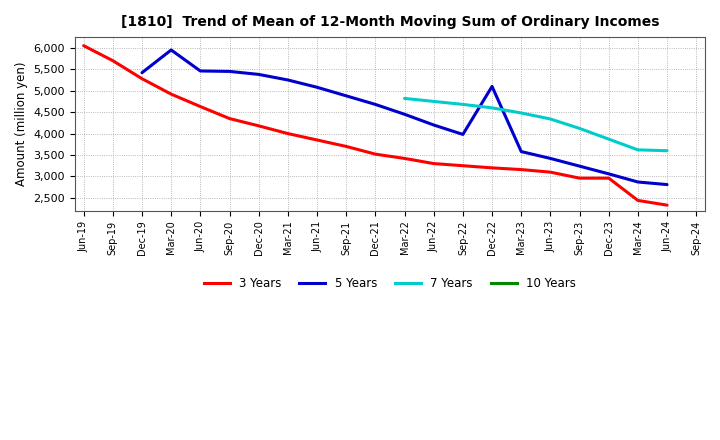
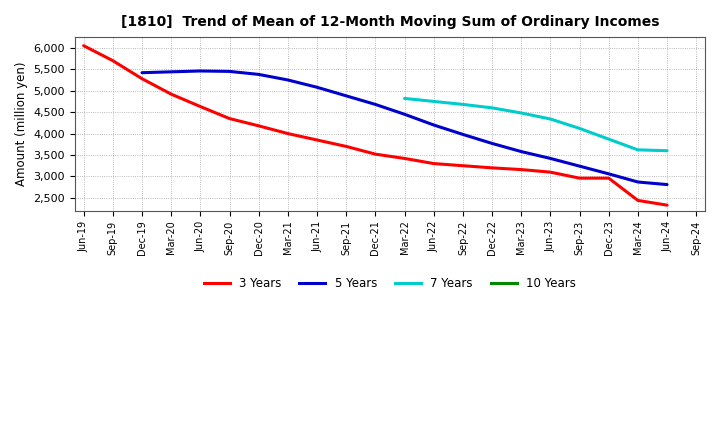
5 Years/Mar-20: 5,950 -> 5,440
5 Years/Dec-22: 5,100 -> 3,770
